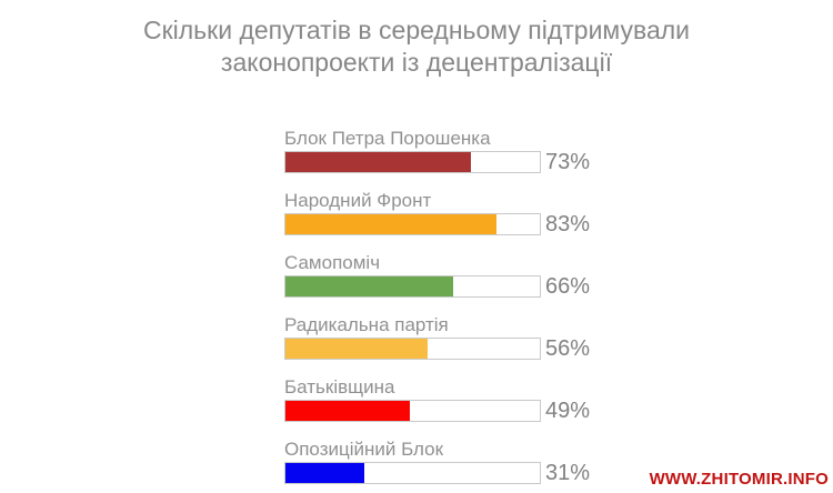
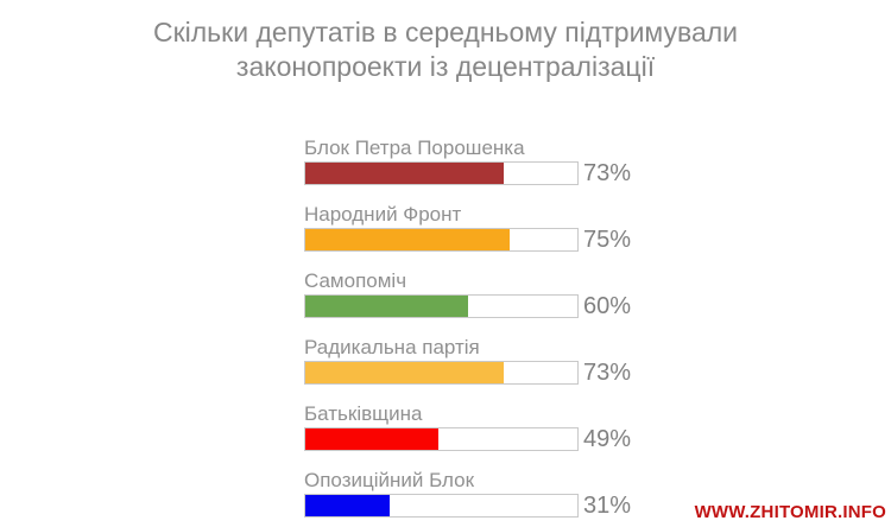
Народний Фронт: 83% -> 75%
Самопоміч: 66% -> 60%
Радикальна партія: 56% -> 73%
